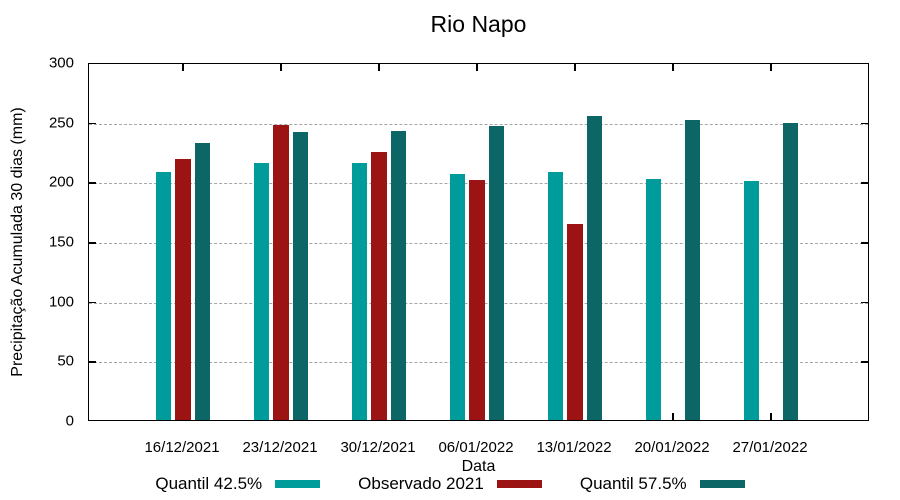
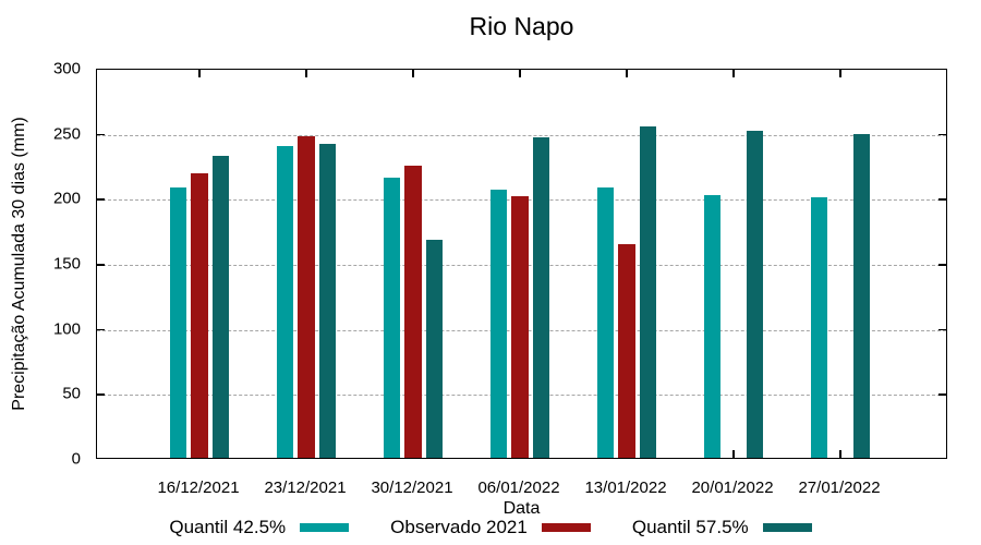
Quantil 42.5%/23/12/2021: 215 -> 240
Quantil 57.5%/30/12/2021: 242 -> 168
